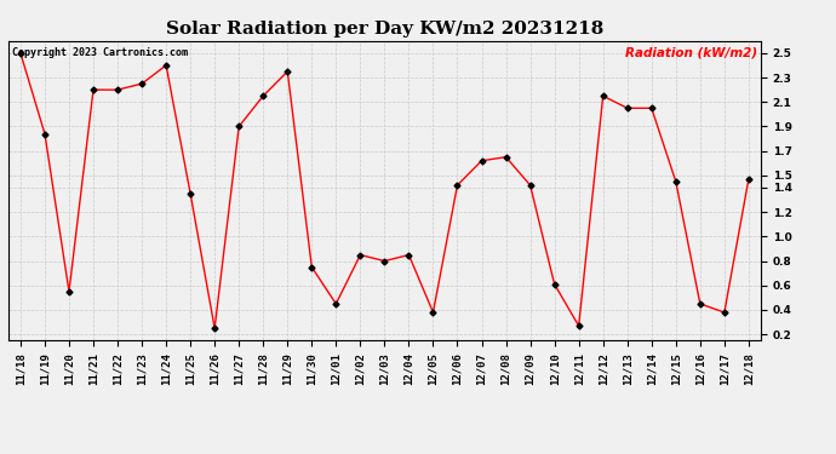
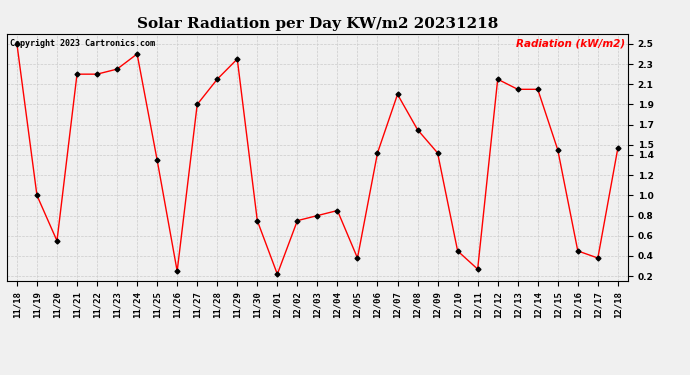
11/19: 1.84 -> 1.00
12/01: 0.45 -> 0.22
12/02: 0.85 -> 0.75
12/07: 1.62 -> 2.00
12/10: 0.61 -> 0.45
